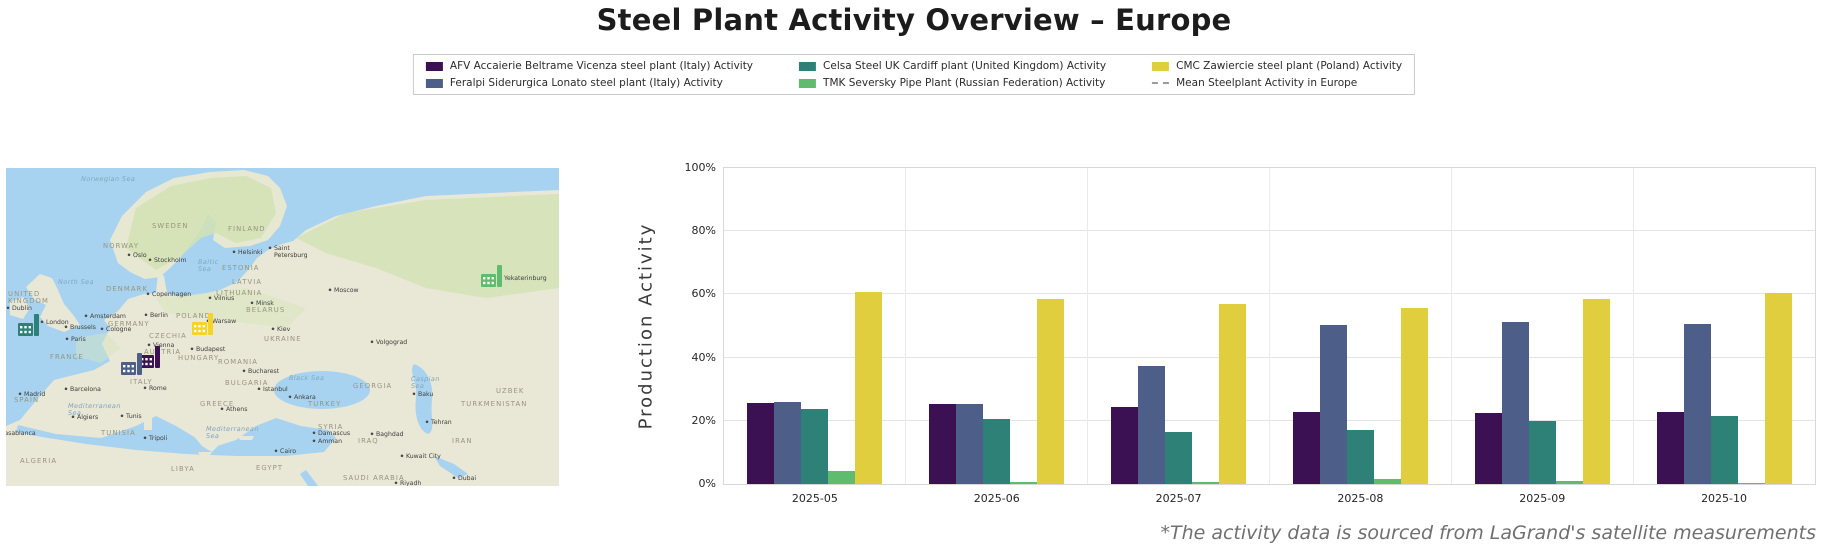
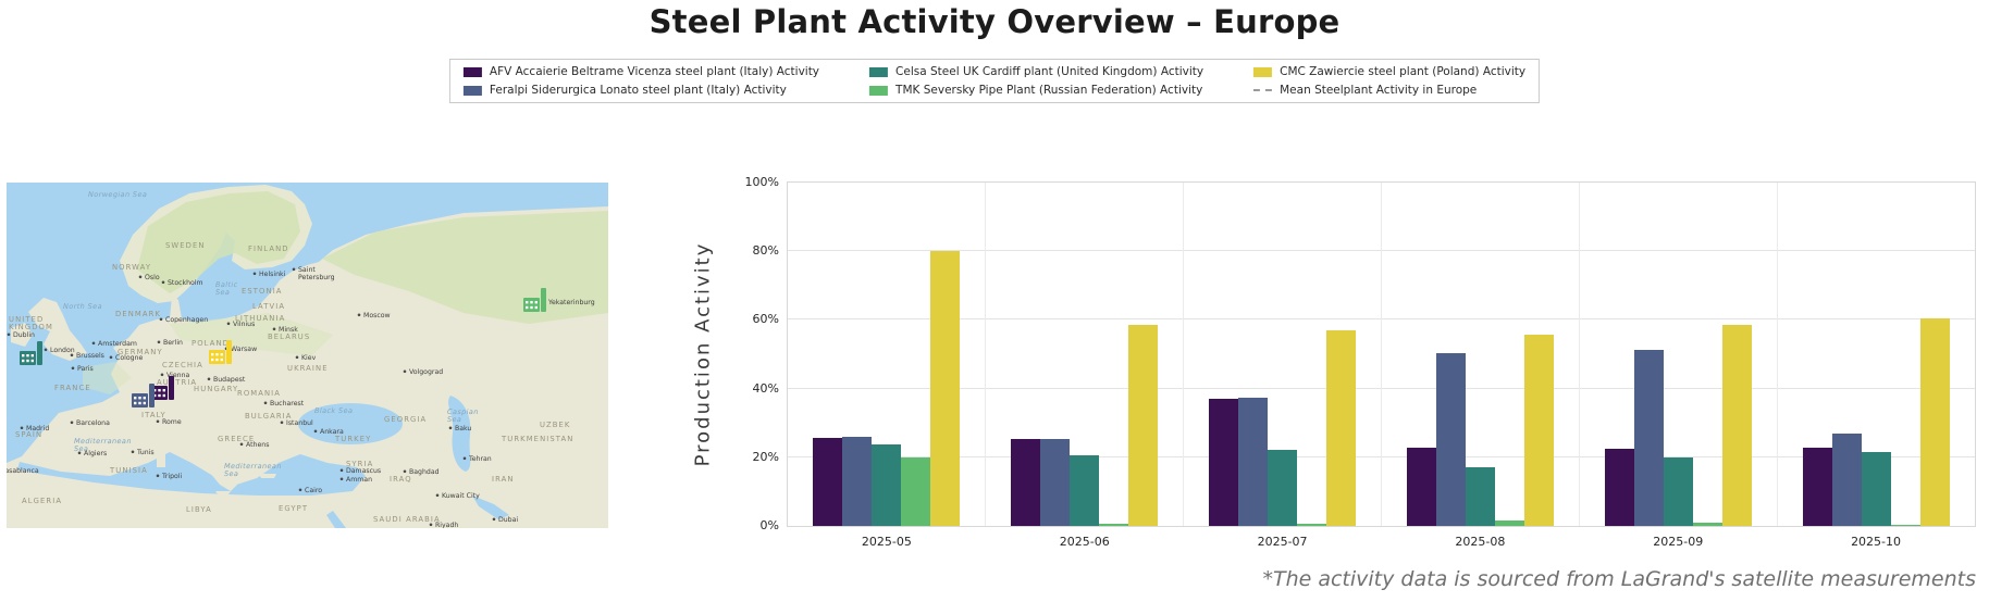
TMK Seversky Pipe Plant (Russian Federation) Activity/2025-05: 4% -> 20%
CMC Zawiercie steel plant (Poland) Activity/2025-05: 61% -> 80%
AFV Accaierie Beltrame Vicenza steel plant (Italy) Activity/2025-07: 24% -> 37%
Celsa Steel UK Cardiff plant (United Kingdom) Activity/2025-07: 16% -> 22%
Feralpi Siderurgica Lonato steel plant (Italy) Activity/2025-10: 51% -> 27%
